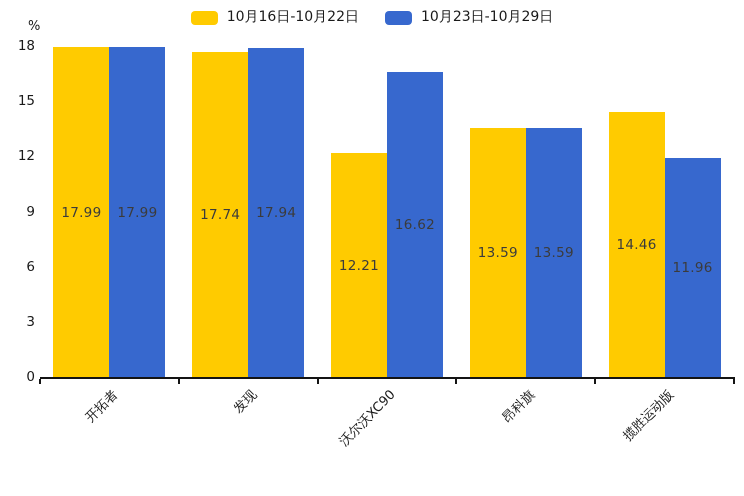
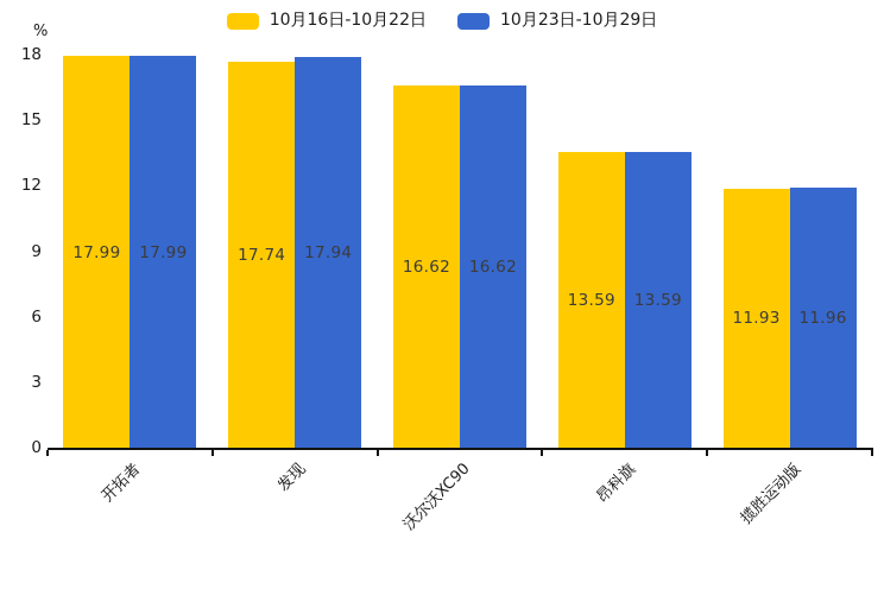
10月16日-10月22日/沃尔沃XC90: 12.21 -> 16.62
10月16日-10月22日/揽胜运动版: 14.46 -> 11.93
